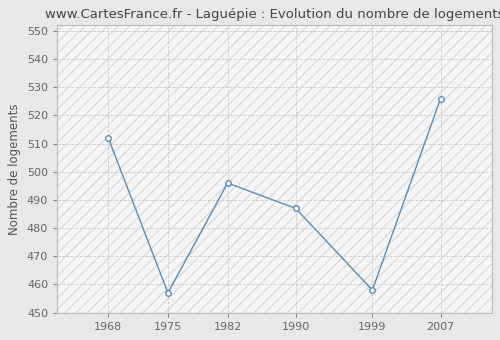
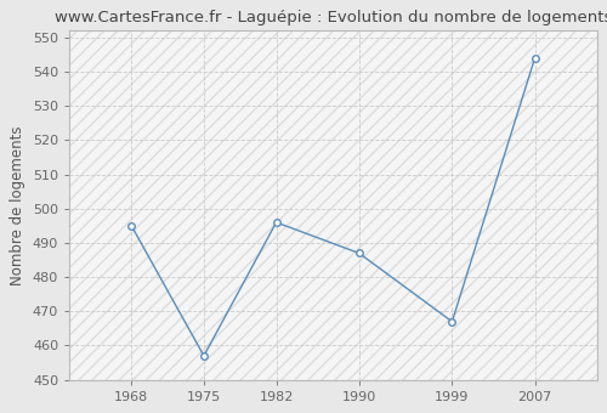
1968: 512 -> 495
1999: 458 -> 467
2007: 526 -> 544
